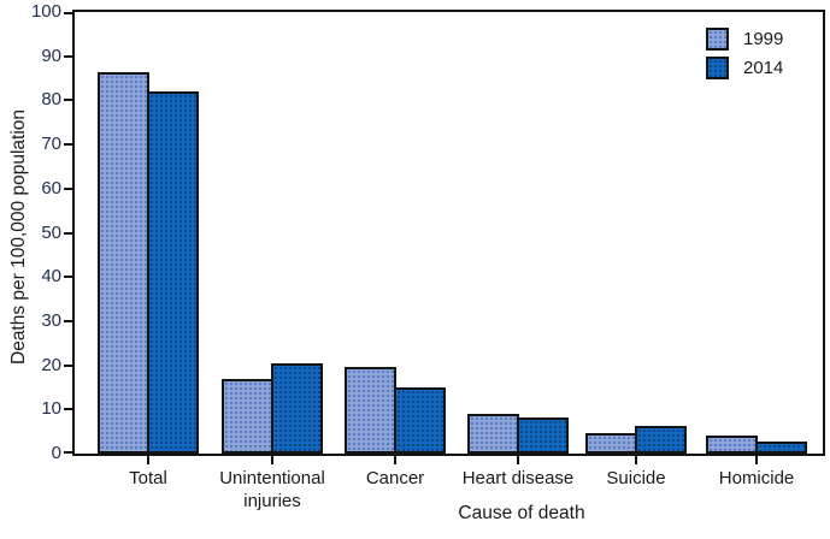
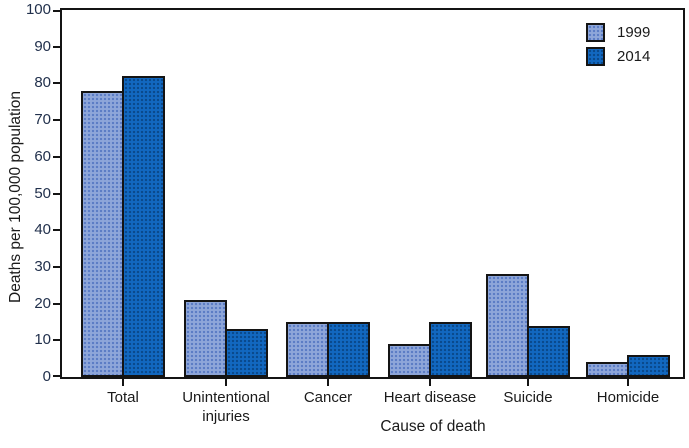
1999/Total: 86 -> 78
1999/Unintentional injuries: 17 -> 21
2014/Unintentional injuries: 20 -> 13
1999/Cancer: 20 -> 15
2014/Heart disease: 8 -> 15
1999/Suicide: 5 -> 28
2014/Suicide: 6 -> 14
2014/Homicide: 3 -> 6
